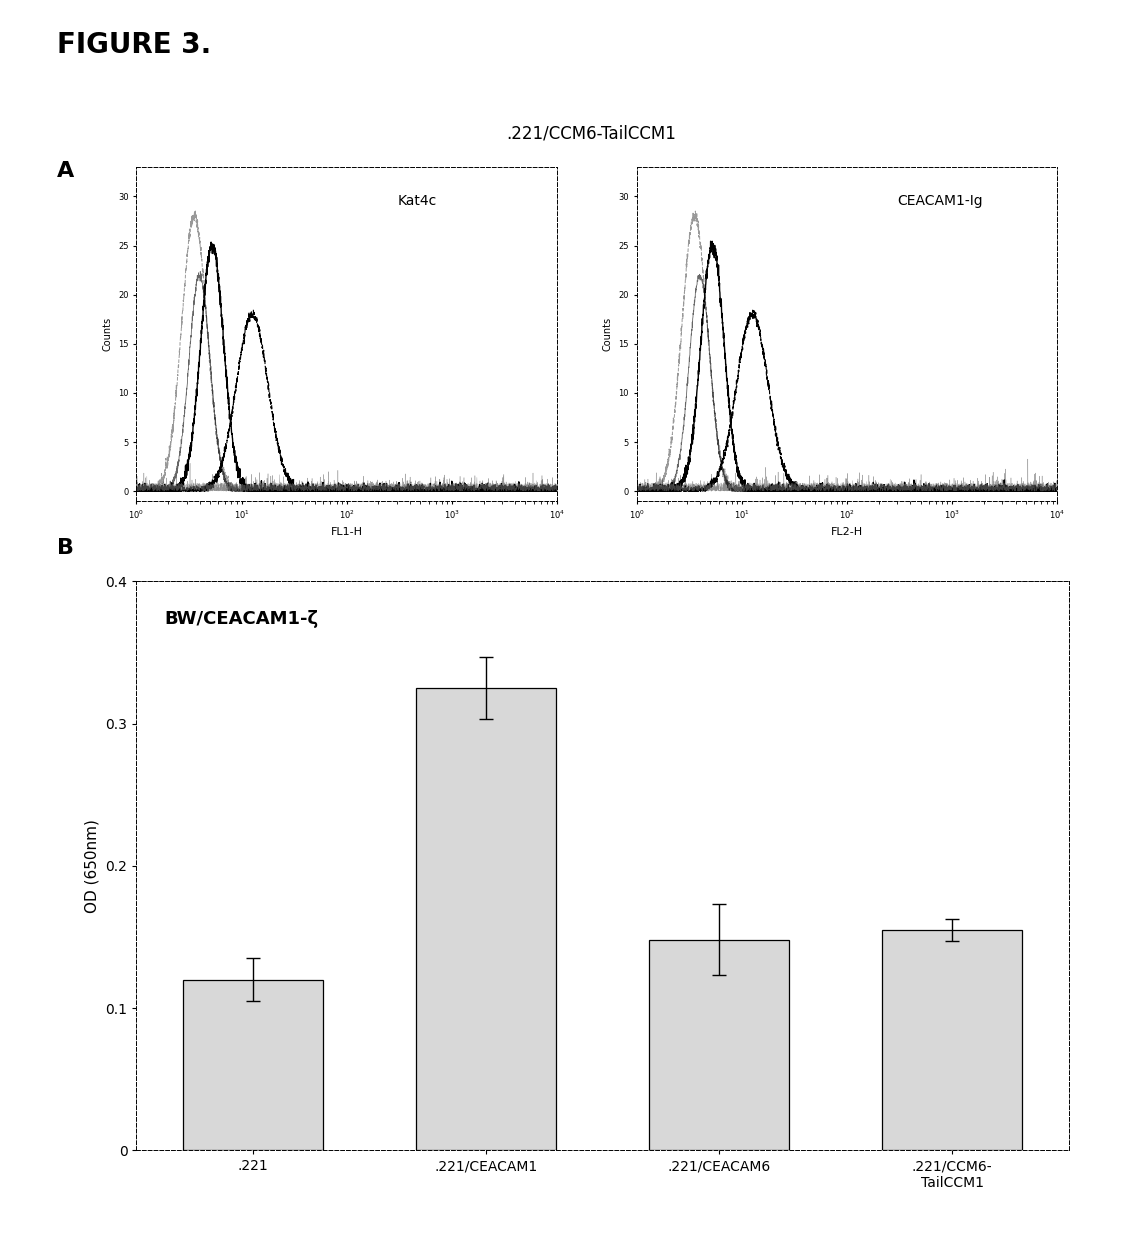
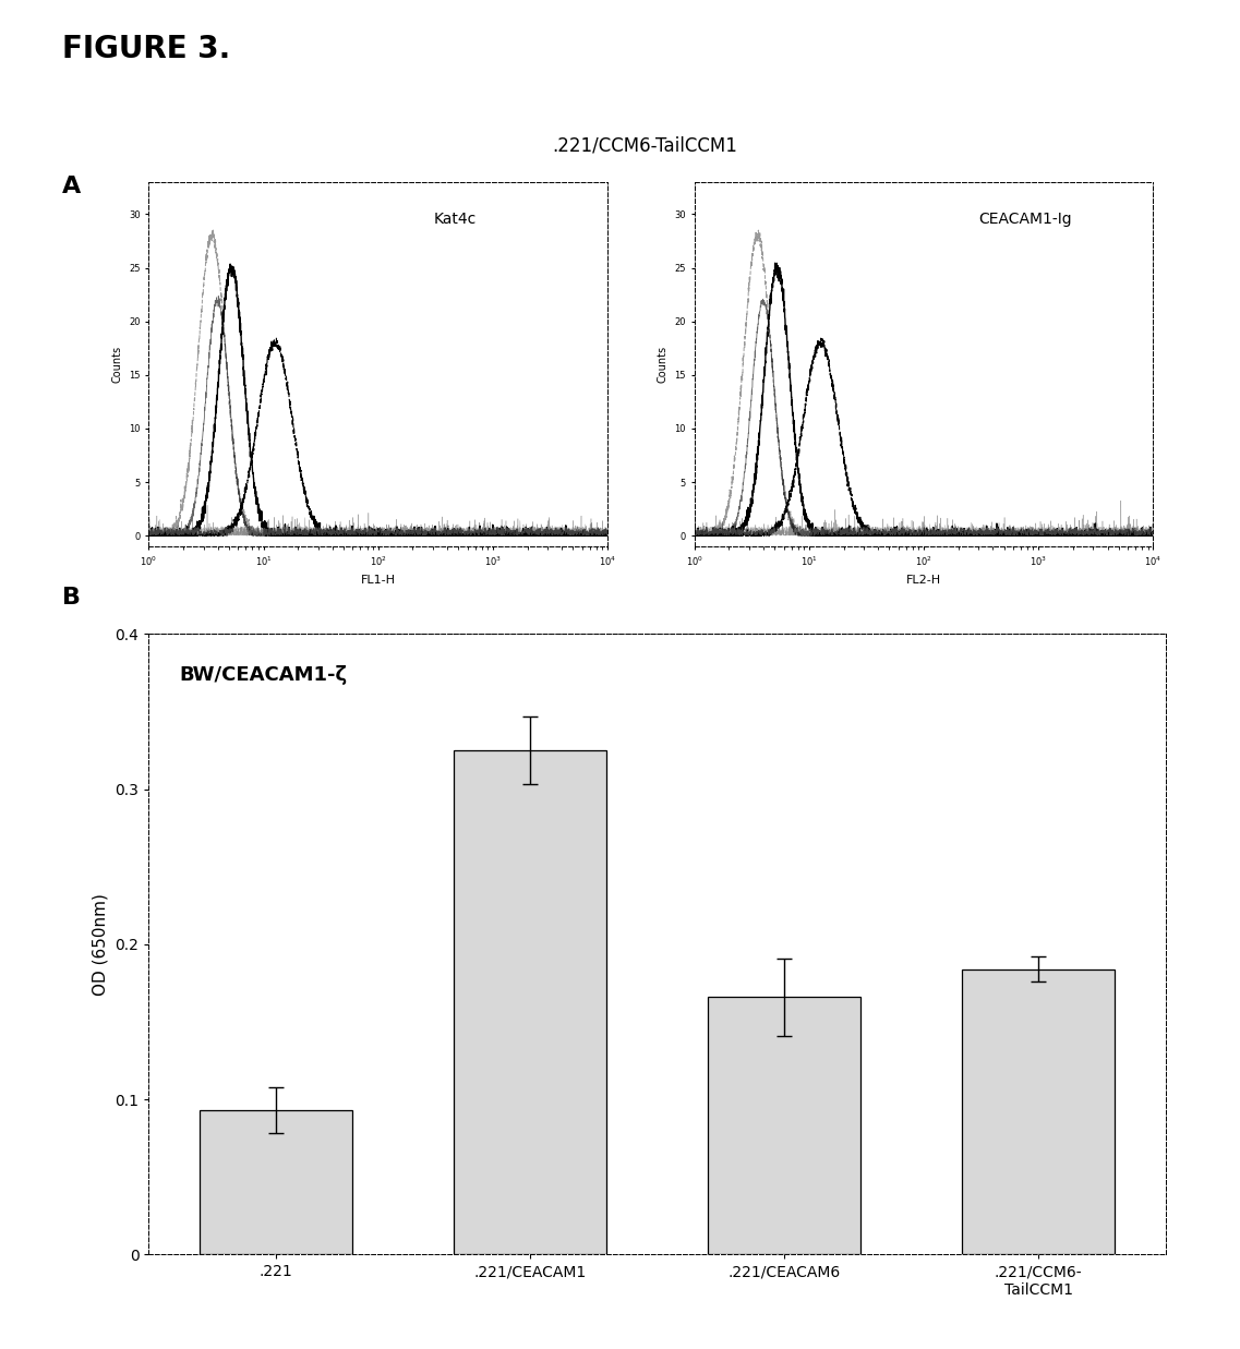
.221: 0.120 -> 0.093
.221/CEACAM6: 0.148 -> 0.166
.221/CCM6- TailCCM1: 0.155 -> 0.184
